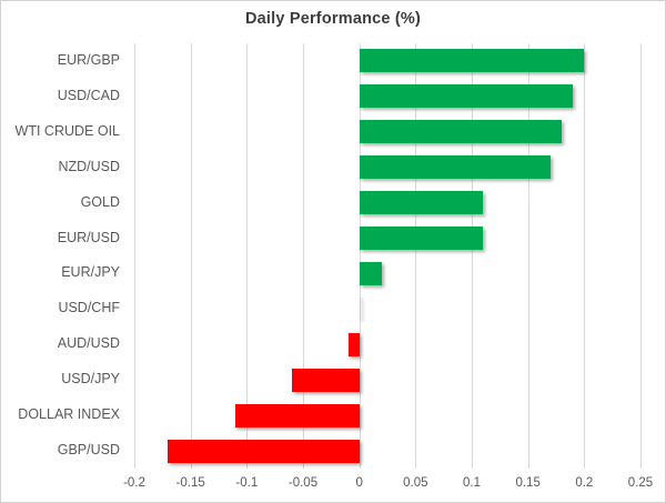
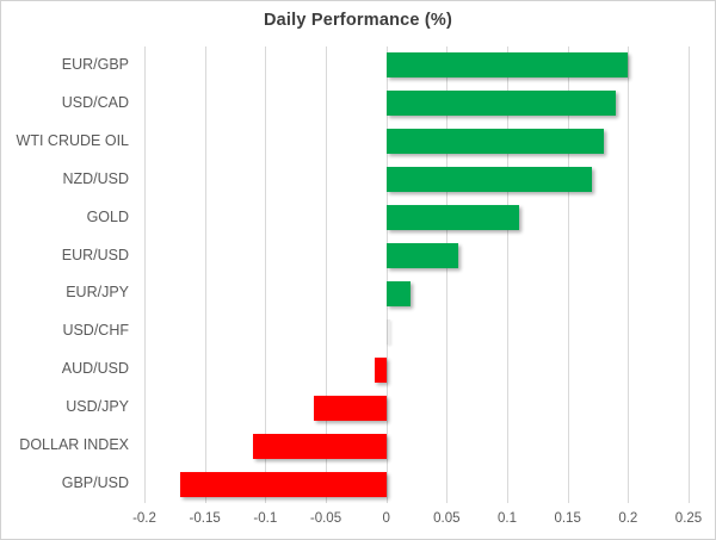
EUR/USD: 0.11 -> 0.06
